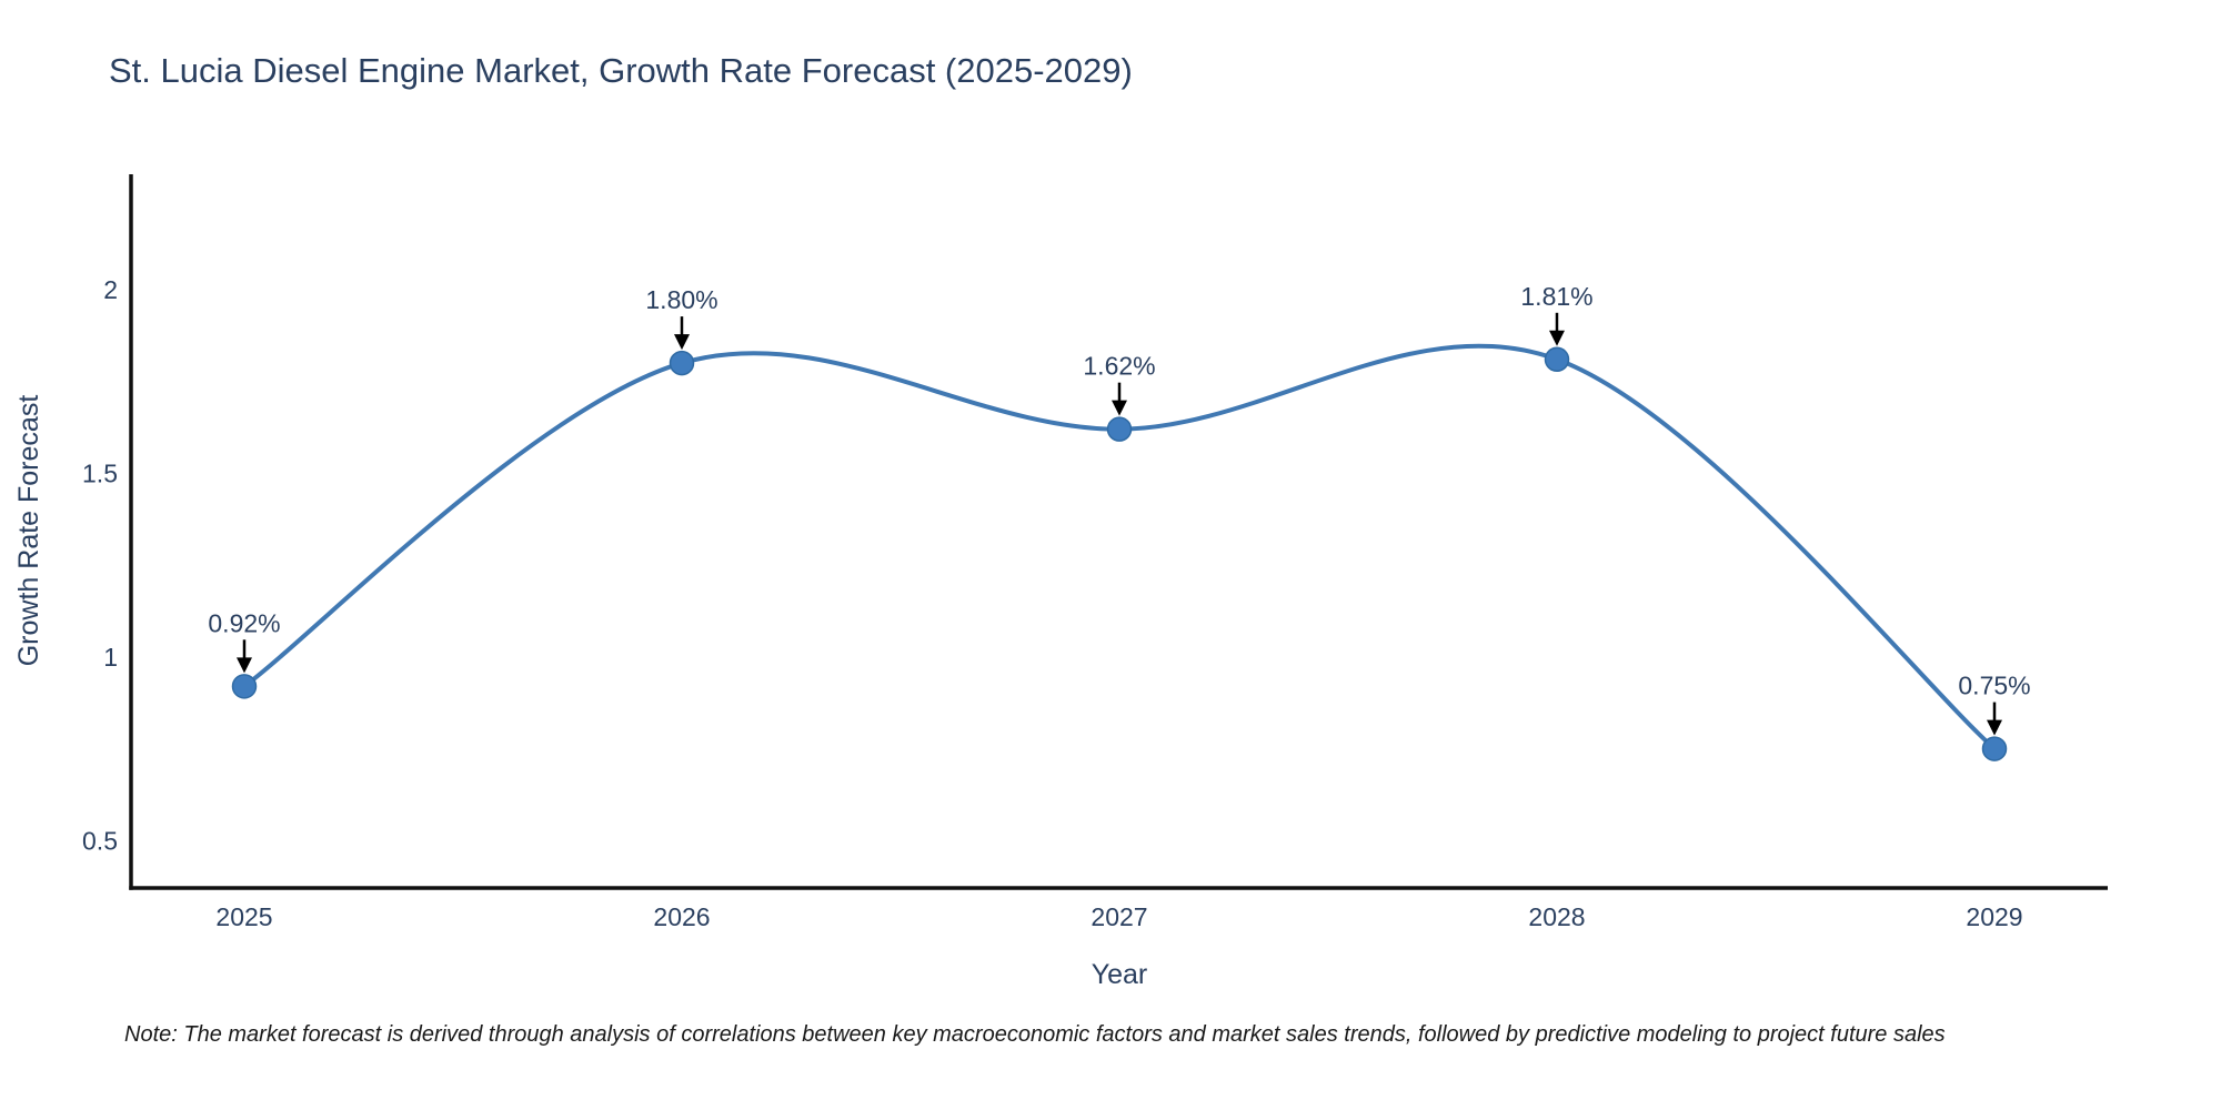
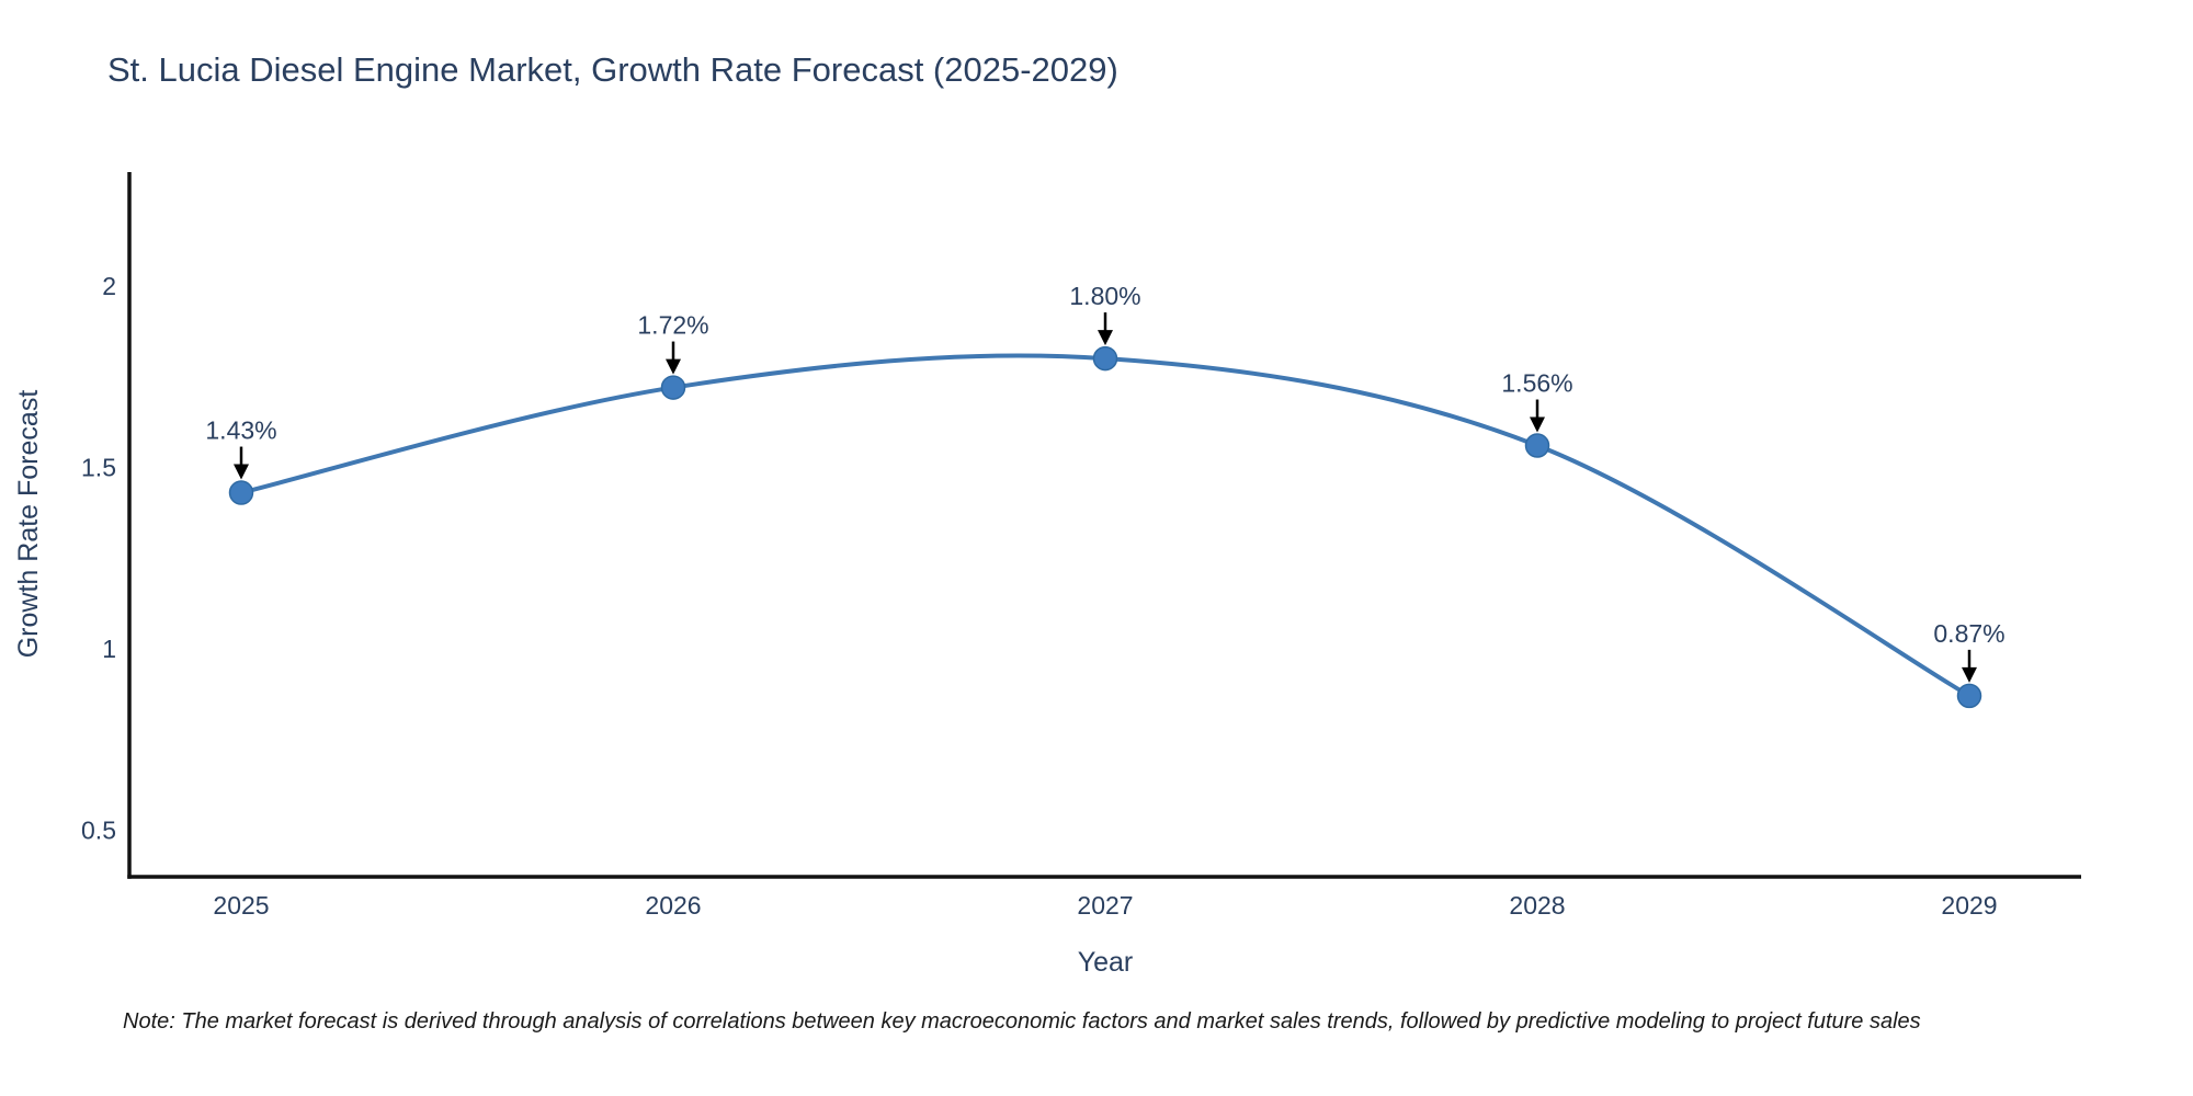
2025: 0.92% -> 1.43%
2026: 1.80% -> 1.72%
2027: 1.62% -> 1.80%
2028: 1.81% -> 1.56%
2029: 0.75% -> 0.87%
